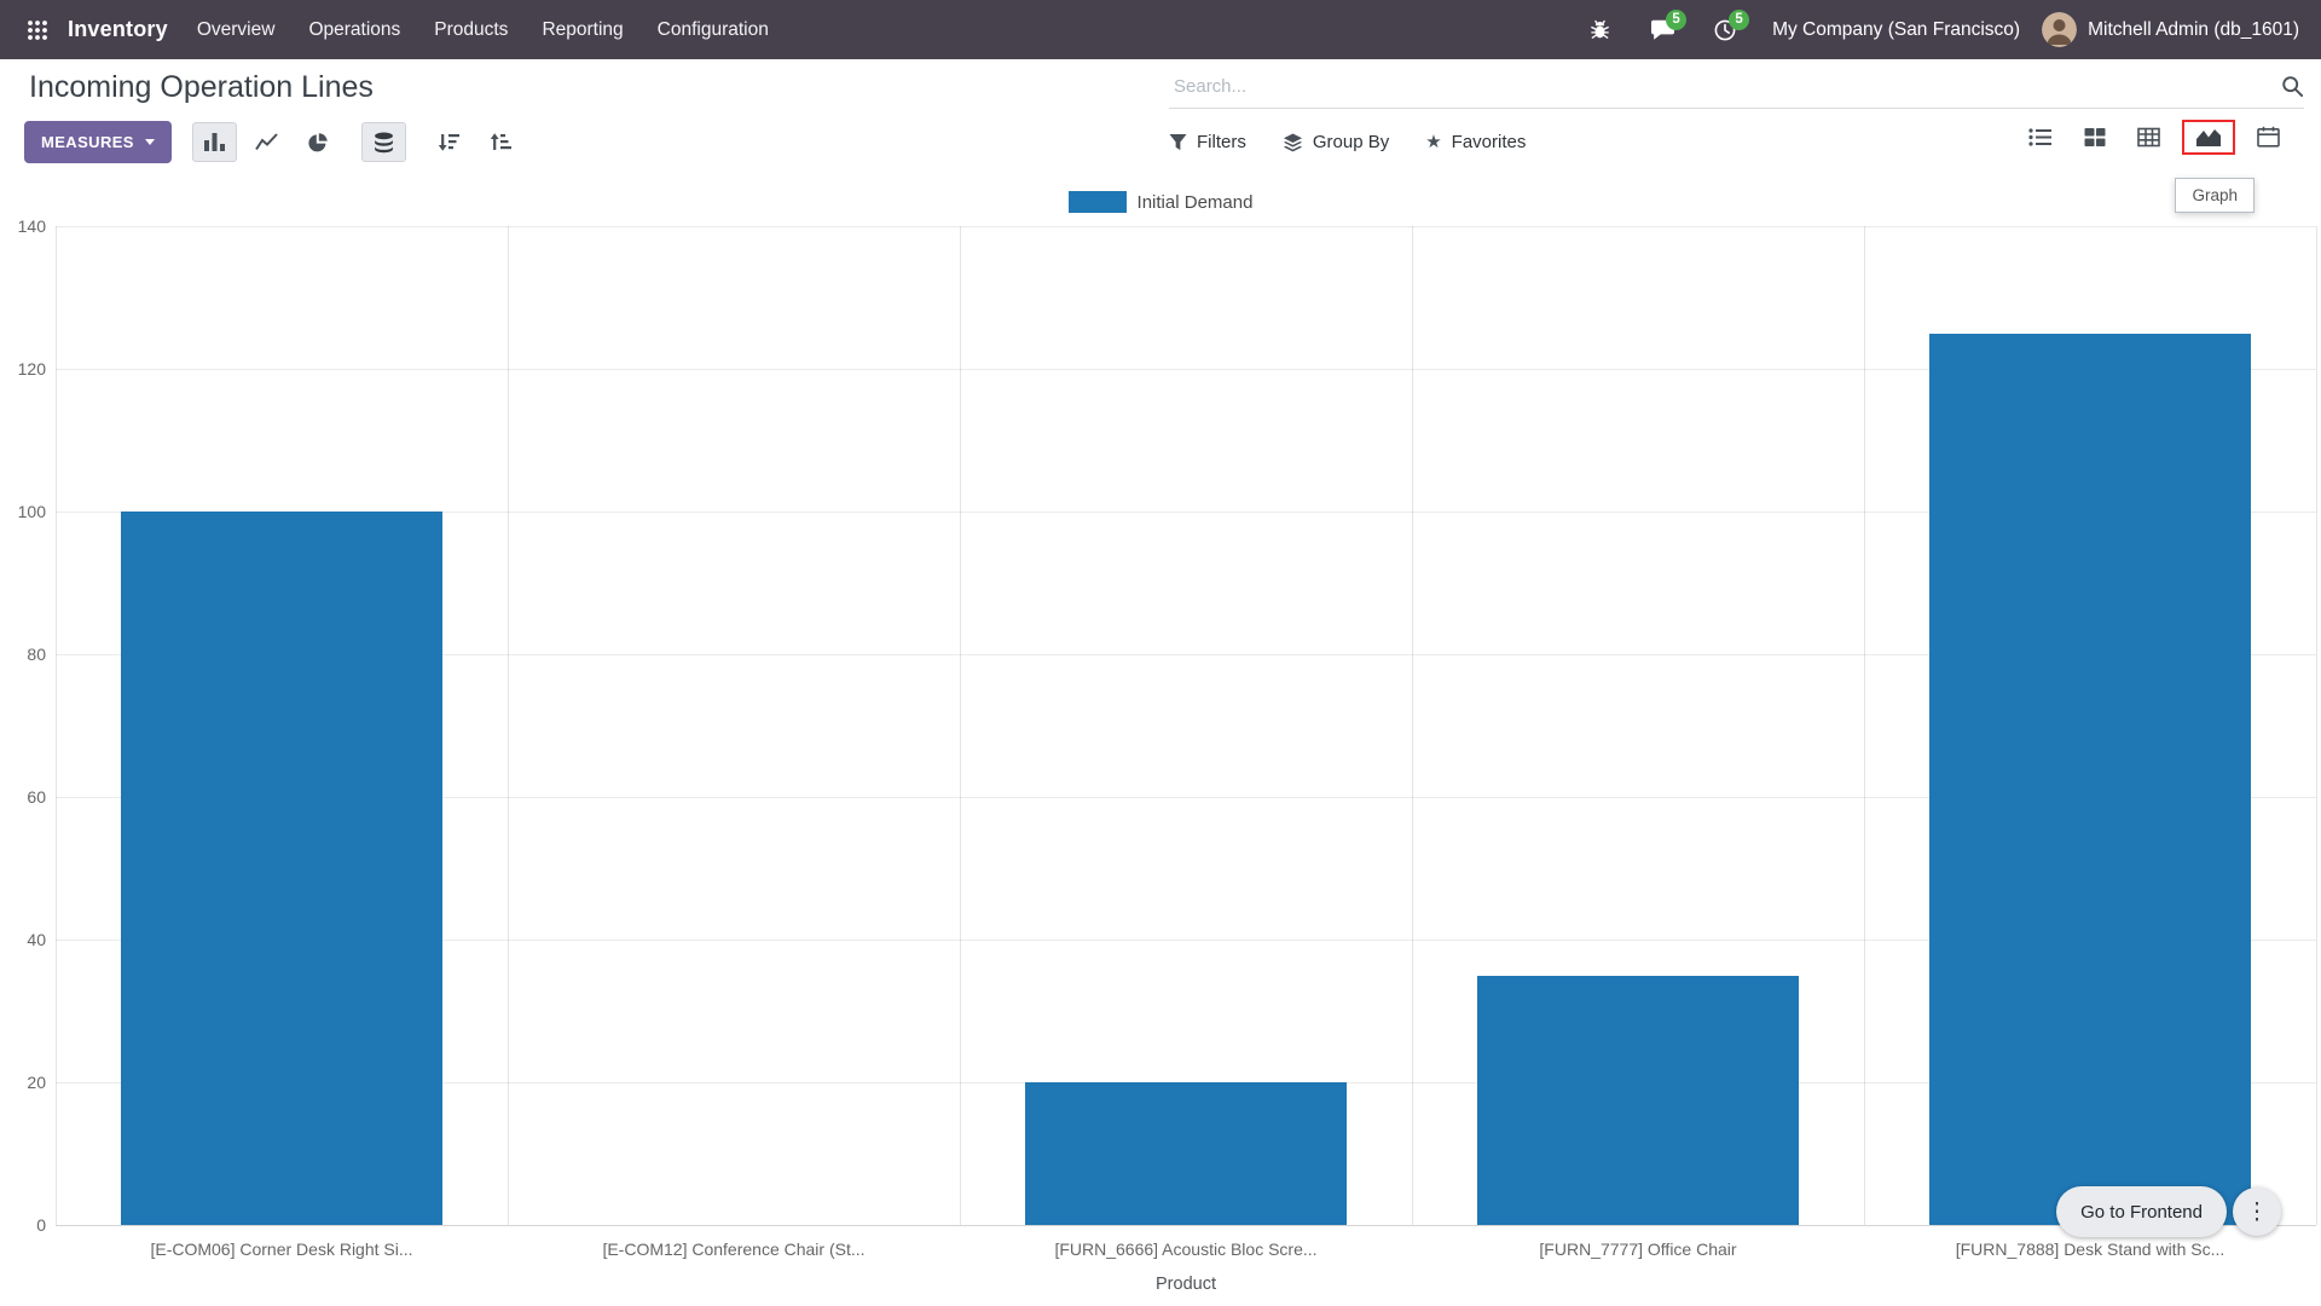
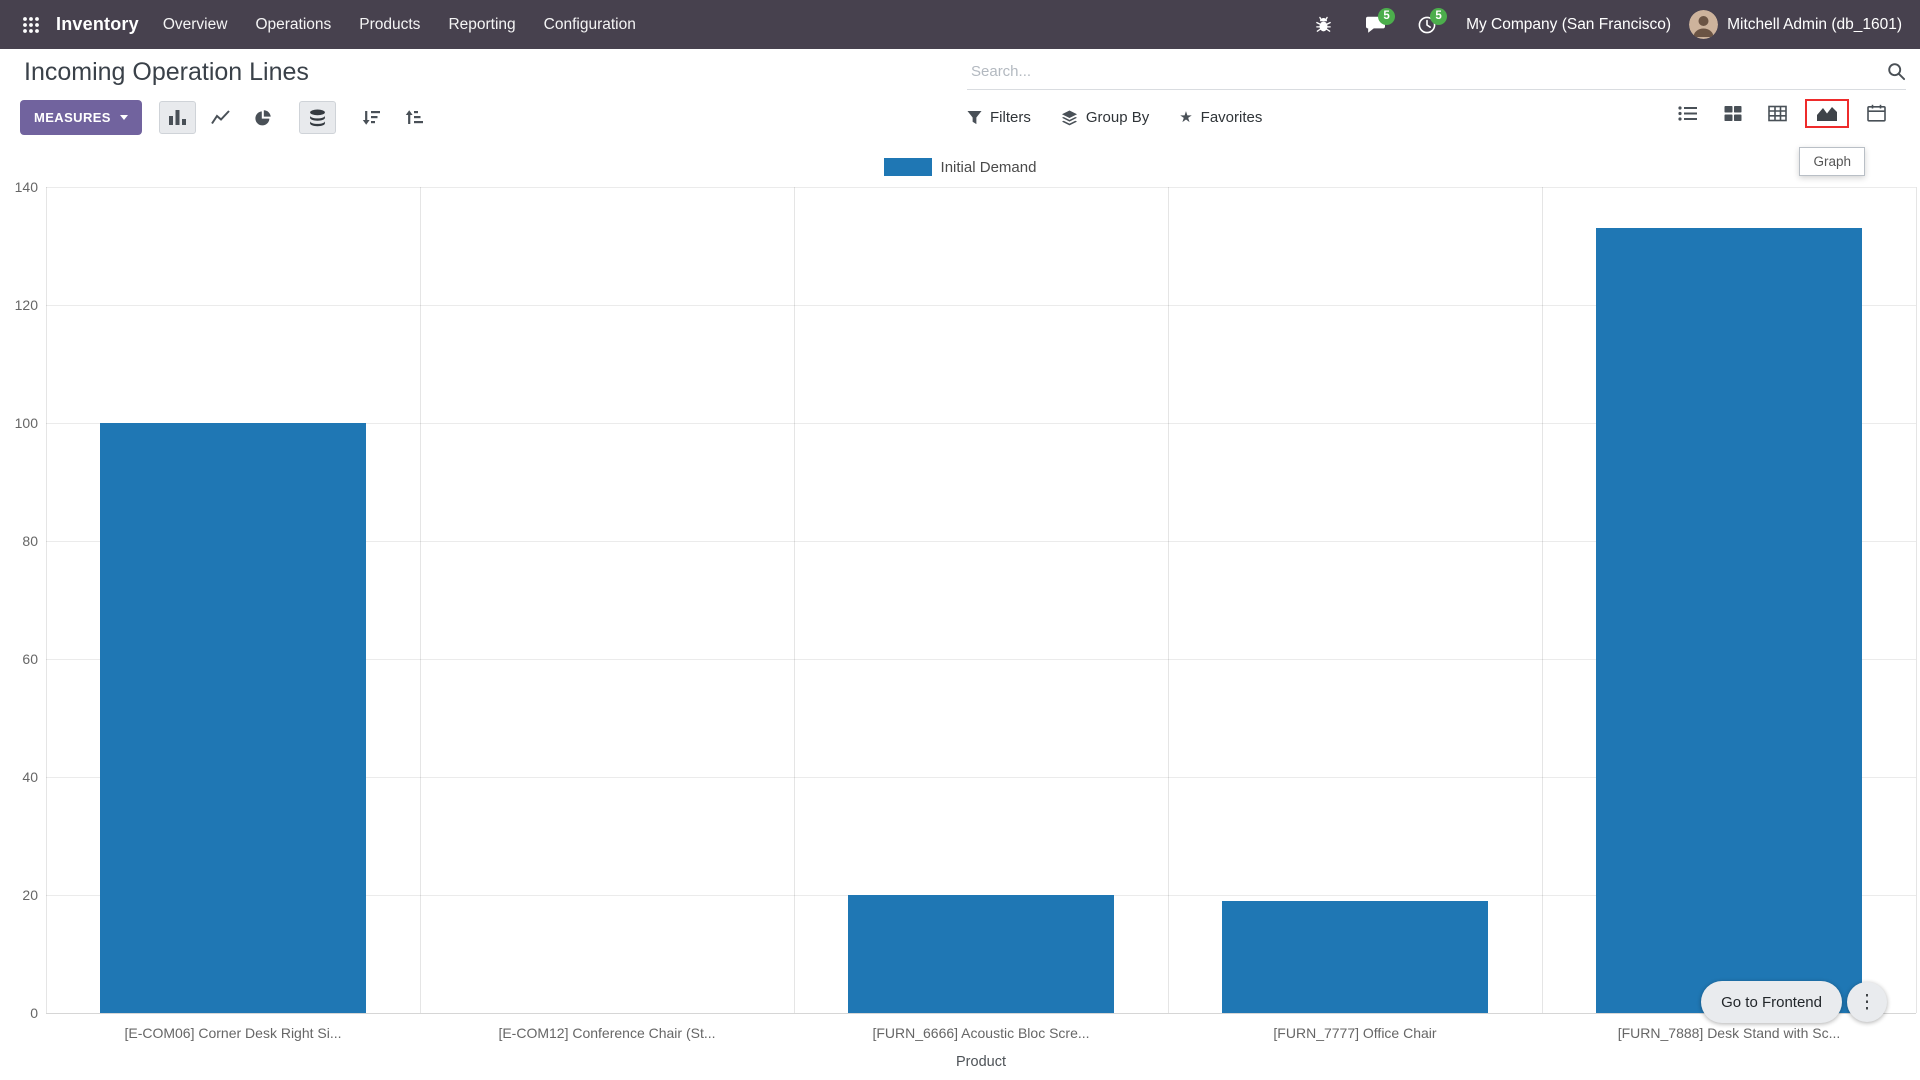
[FURN_7777] Office Chair: 35 -> 19
[FURN_7888] Desk Stand with Sc...: 125 -> 133
